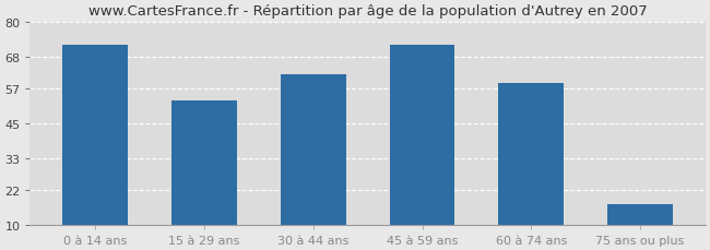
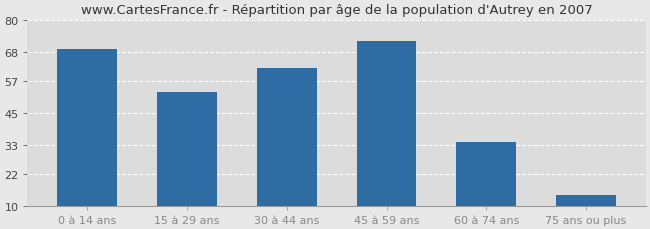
0 à 14 ans: 72 -> 69
60 à 74 ans: 59 -> 34
75 ans ou plus: 17 -> 14
